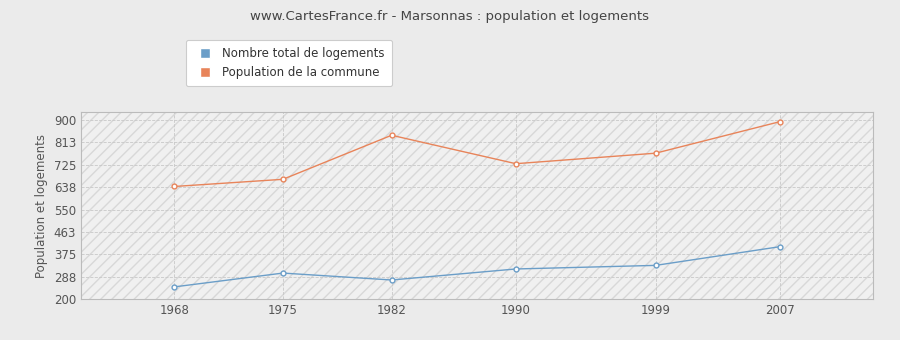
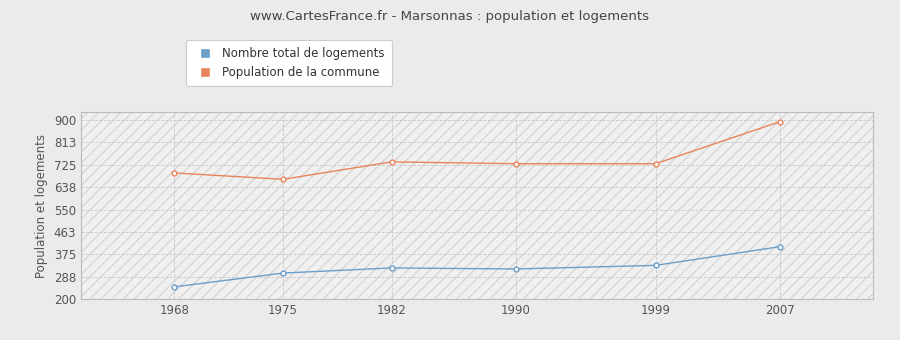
Population de la commune/1968: 640 -> 693
Nombre total de logements/1982: 275 -> 322
Population de la commune/1982: 840 -> 736
Population de la commune/1999: 770 -> 729
